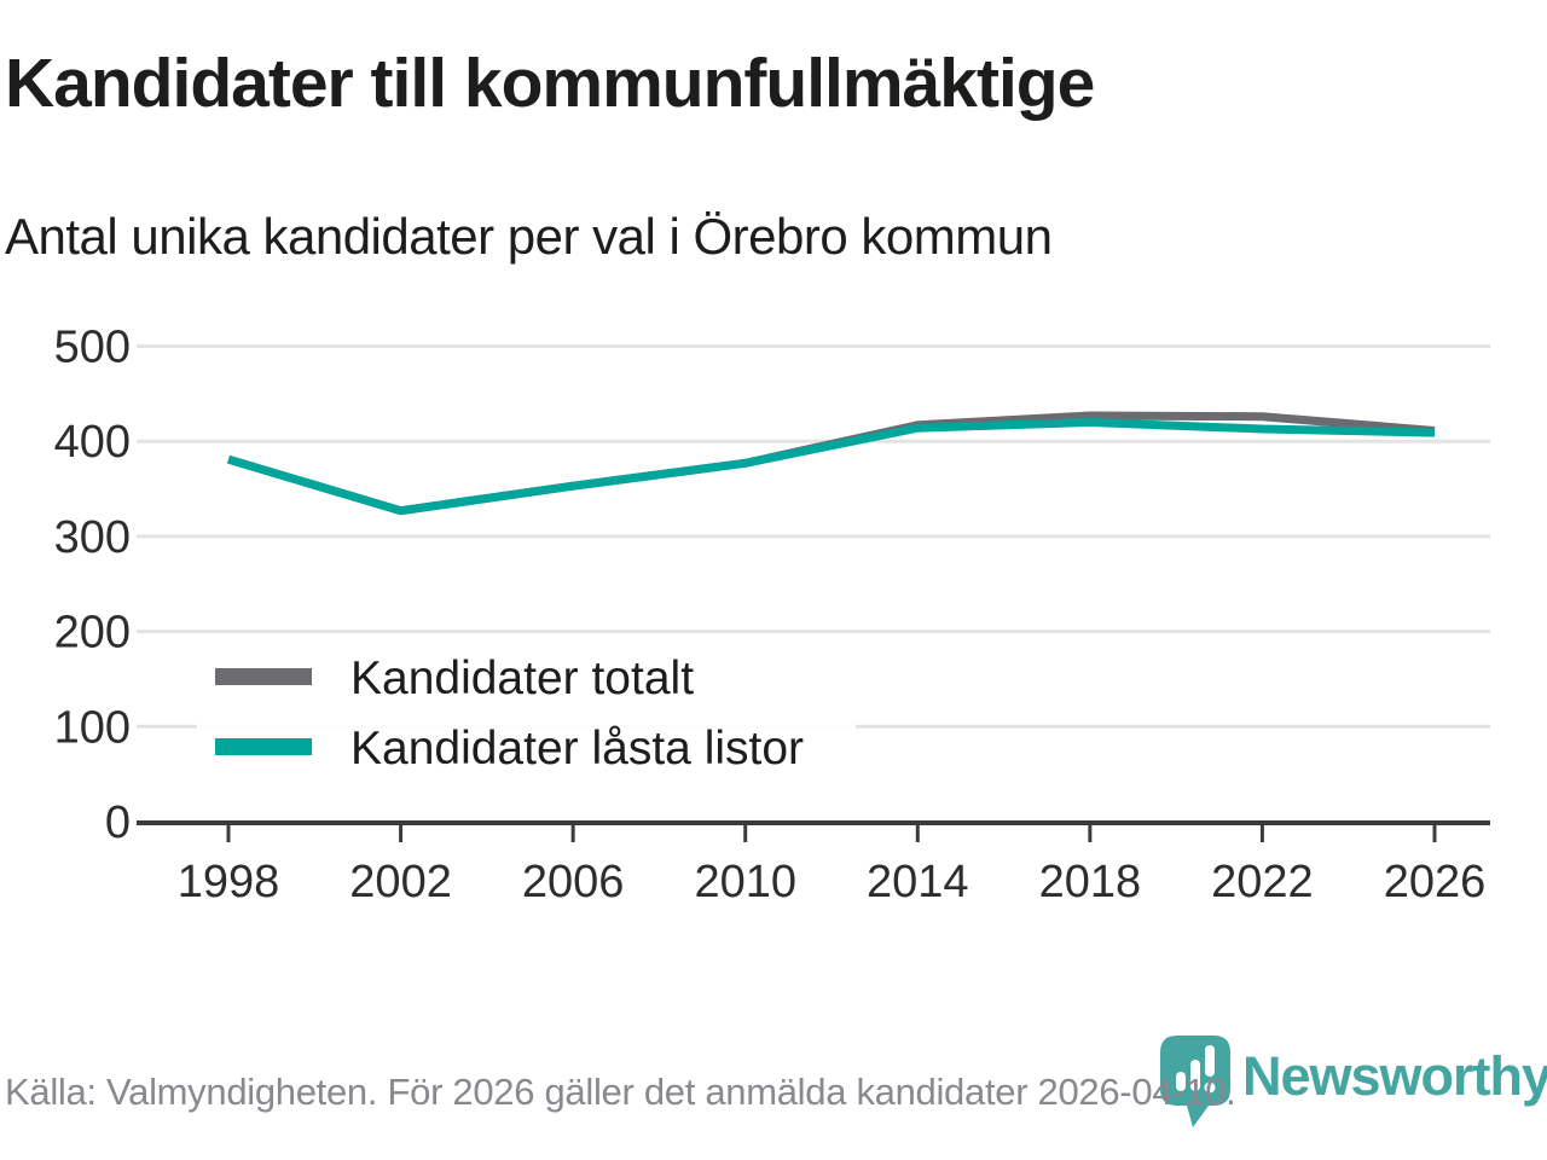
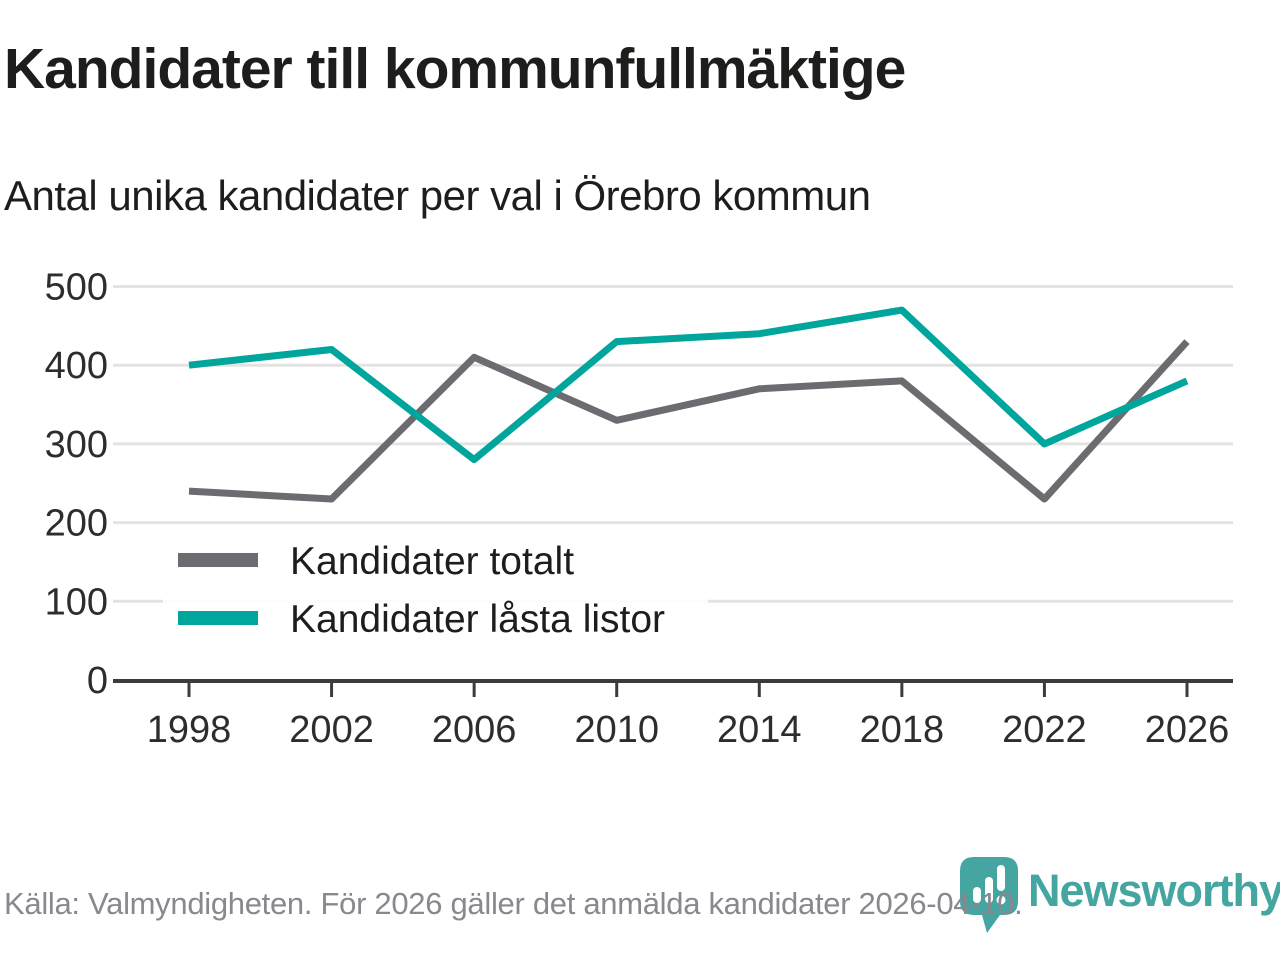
Kandidater totalt/1998: 380 -> 240
Kandidater låsta listor/1998: 380 -> 400
Kandidater totalt/2002: 330 -> 230
Kandidater låsta listor/2002: 330 -> 420
Kandidater totalt/2006: 350 -> 410
Kandidater låsta listor/2006: 350 -> 280
Kandidater totalt/2010: 380 -> 330
Kandidater låsta listor/2010: 380 -> 430
Kandidater totalt/2014: 420 -> 370
Kandidater låsta listor/2014: 410 -> 440
Kandidater totalt/2018: 430 -> 380
Kandidater låsta listor/2018: 420 -> 470
Kandidater totalt/2022: 430 -> 230
Kandidater låsta listor/2022: 410 -> 300
Kandidater totalt/2026: 410 -> 430
Kandidater låsta listor/2026: 410 -> 380
